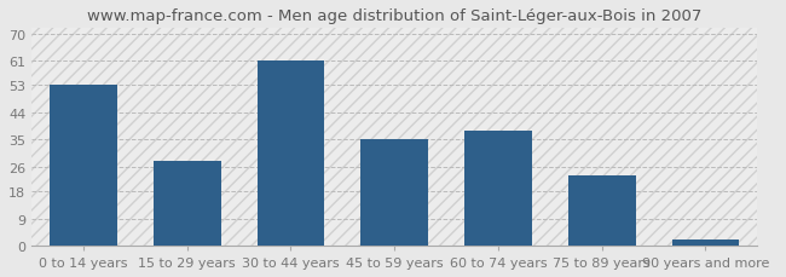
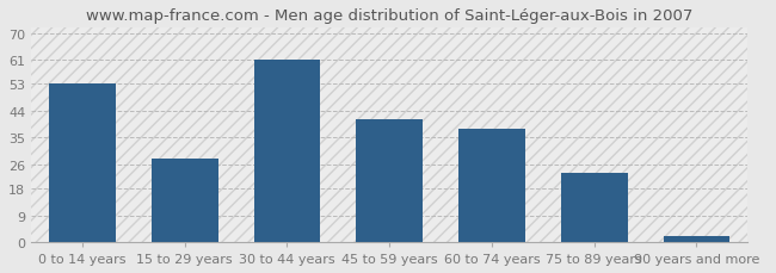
45 to 59 years: 35 -> 41
